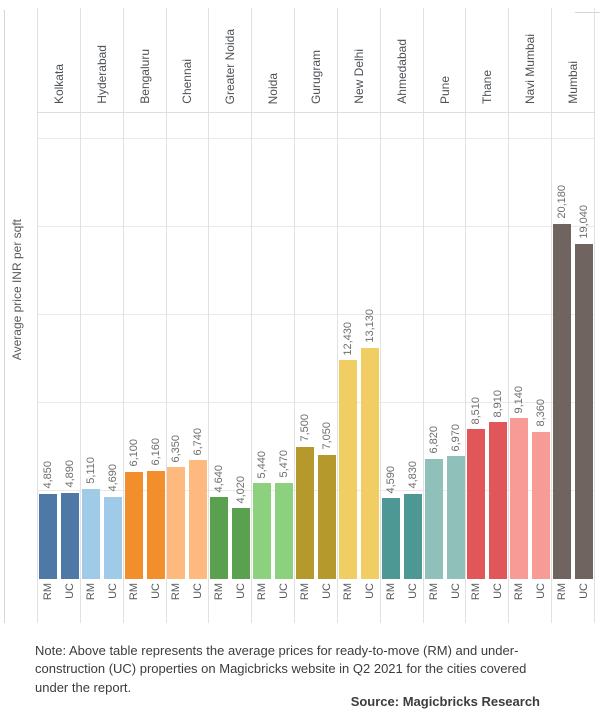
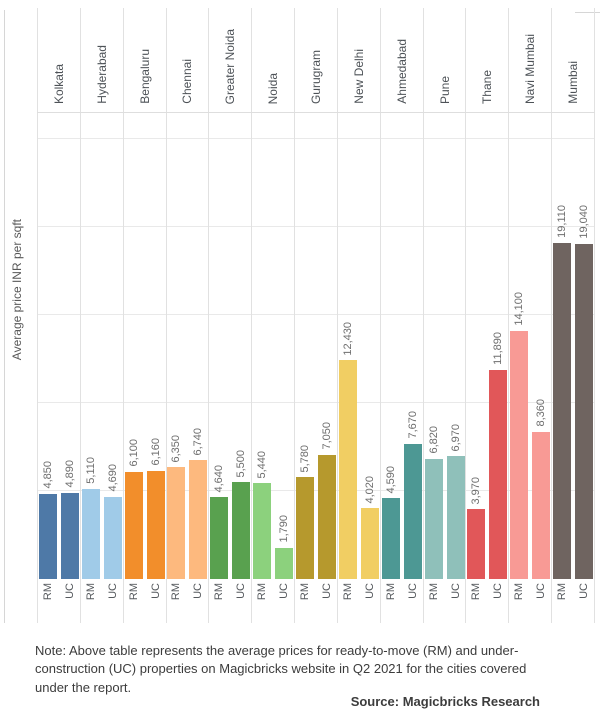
UC/Greater Noida: 4,020 -> 5,500
UC/Noida: 5,470 -> 1,790
RM/Gurugram: 7,500 -> 5,780
UC/New Delhi: 13,130 -> 4,020
UC/Ahmedabad: 4,830 -> 7,670
RM/Thane: 8,510 -> 3,970
UC/Thane: 8,910 -> 11,890
RM/Navi Mumbai: 9,140 -> 14,100
RM/Mumbai: 20,180 -> 19,110
